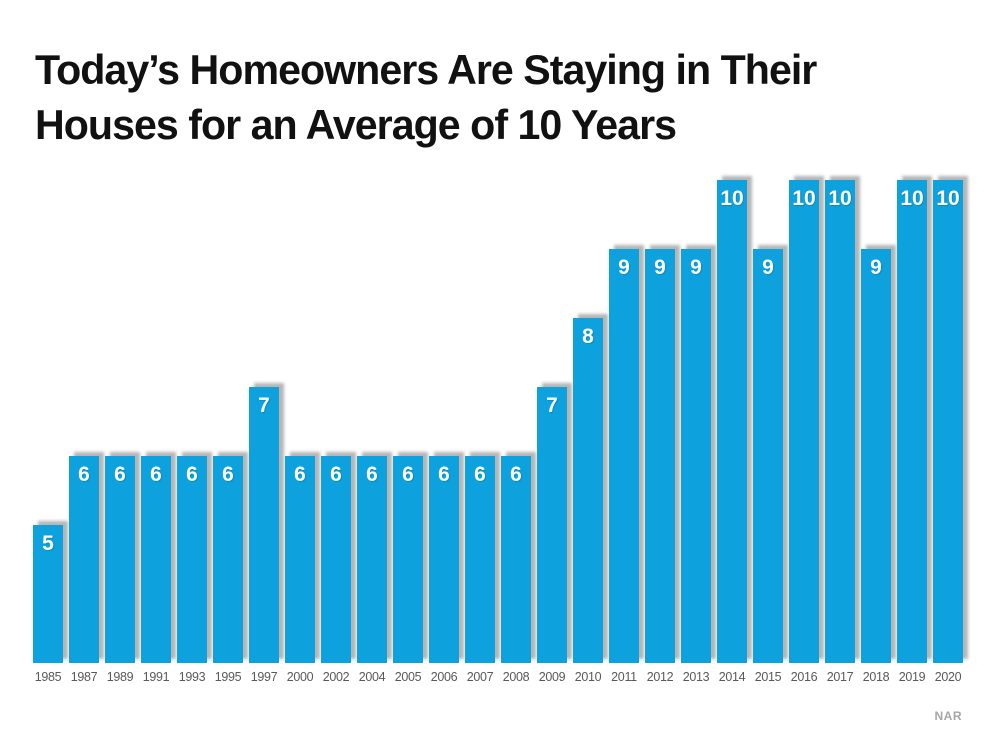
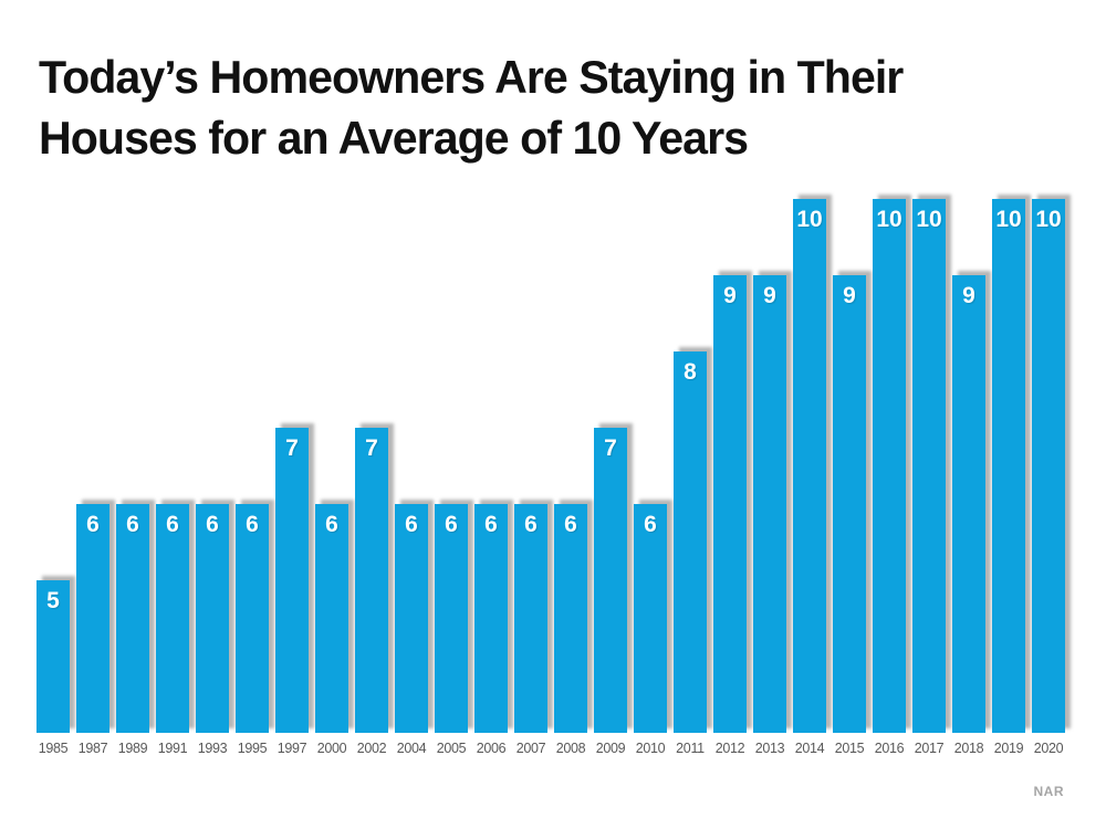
2002: 6 -> 7
2010: 8 -> 6
2011: 9 -> 8
